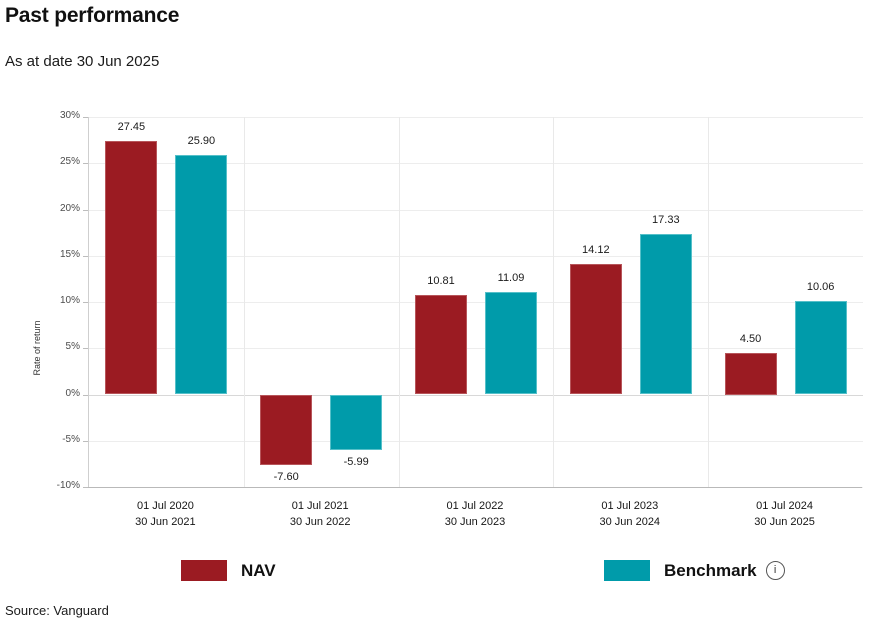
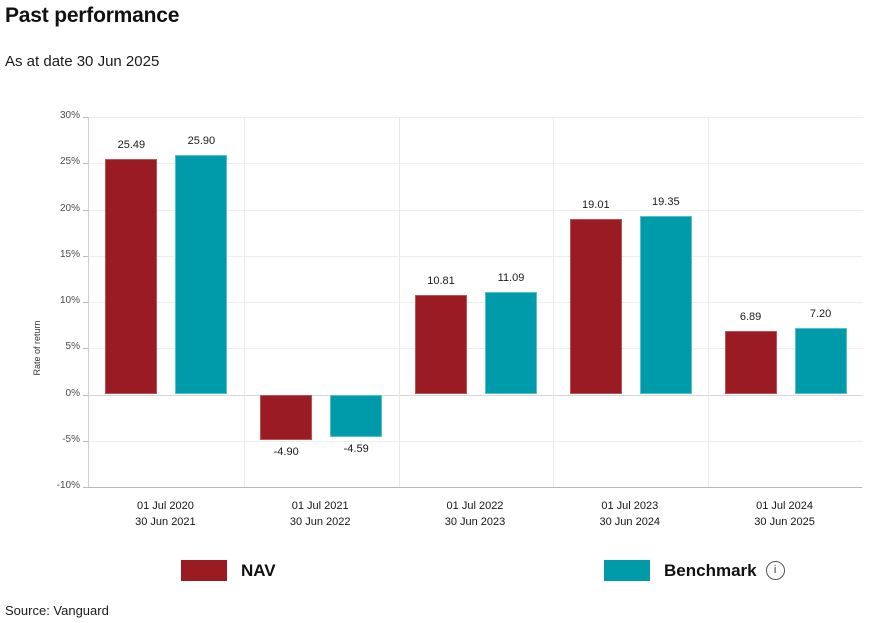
NAV/01 Jul 2020 30 Jun 2021: 27.45 -> 25.49
NAV/01 Jul 2021 30 Jun 2022: -7.60 -> -4.90
Benchmark/01 Jul 2021 30 Jun 2022: -5.99 -> -4.59
NAV/01 Jul 2023 30 Jun 2024: 14.12 -> 19.01
Benchmark/01 Jul 2023 30 Jun 2024: 17.33 -> 19.35
NAV/01 Jul 2024 30 Jun 2025: 4.50 -> 6.89
Benchmark/01 Jul 2024 30 Jun 2025: 10.06 -> 7.20
